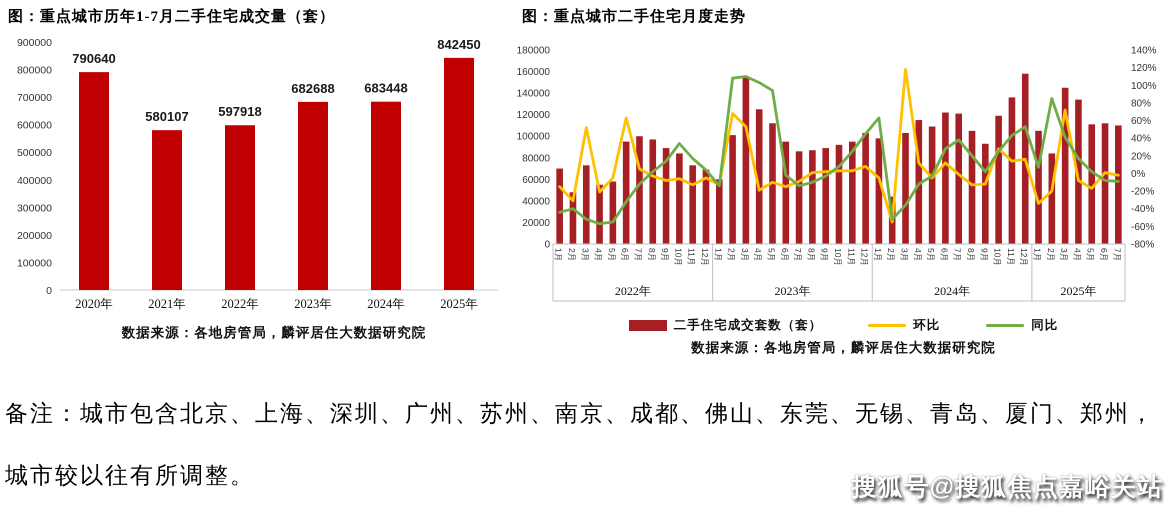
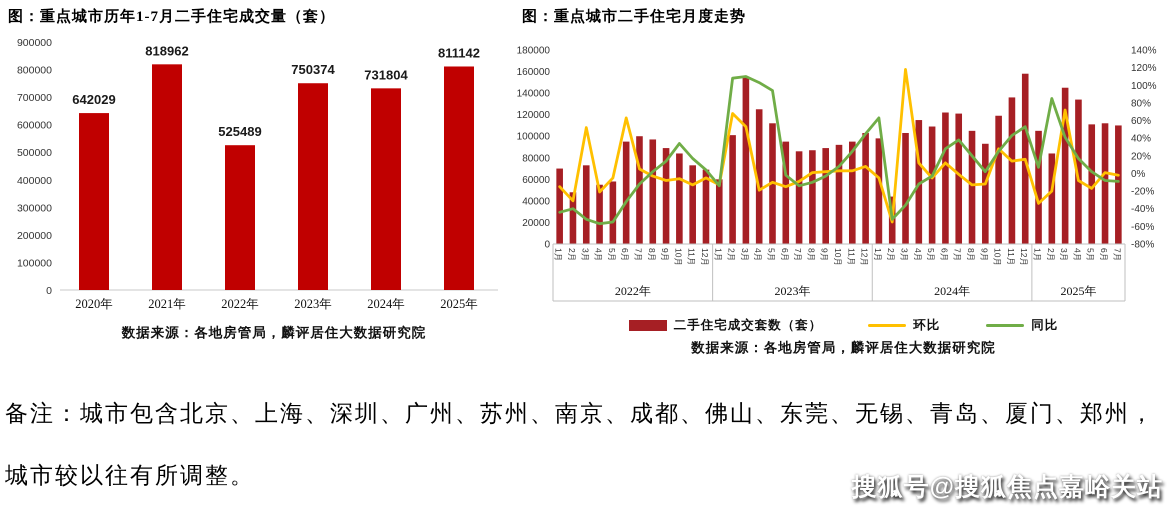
图：重点城市历年1-7月二手住宅成交量（套）/2020年: 790640 -> 642029
图：重点城市历年1-7月二手住宅成交量（套）/2021年: 580107 -> 818962
图：重点城市历年1-7月二手住宅成交量（套）/2022年: 597918 -> 525489
图：重点城市历年1-7月二手住宅成交量（套）/2023年: 682688 -> 750374
图：重点城市历年1-7月二手住宅成交量（套）/2024年: 683448 -> 731804
图：重点城市历年1-7月二手住宅成交量（套）/2025年: 842450 -> 811142
